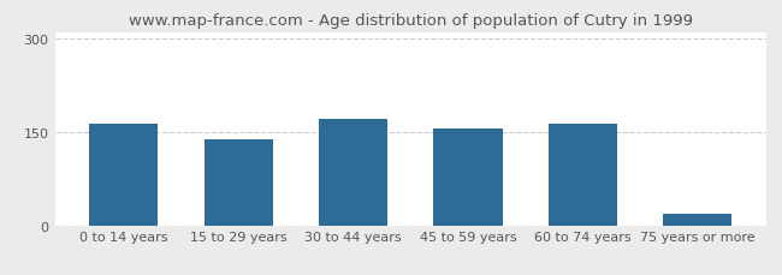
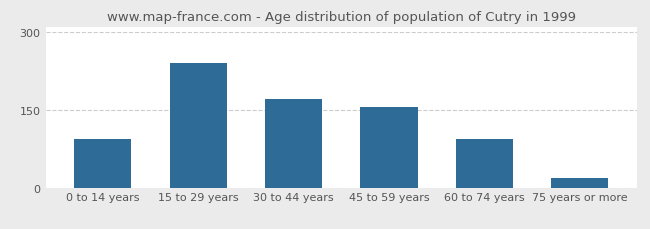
0 to 14 years: 163 -> 94
15 to 29 years: 137 -> 240
60 to 74 years: 162 -> 94
